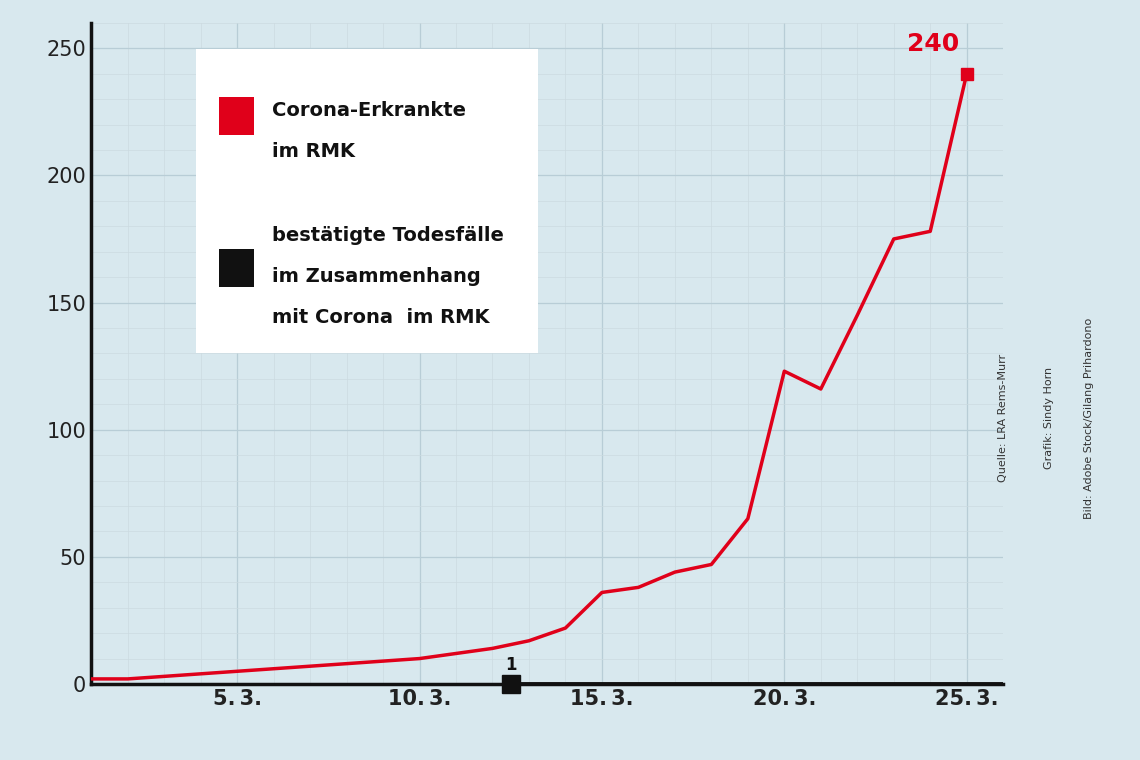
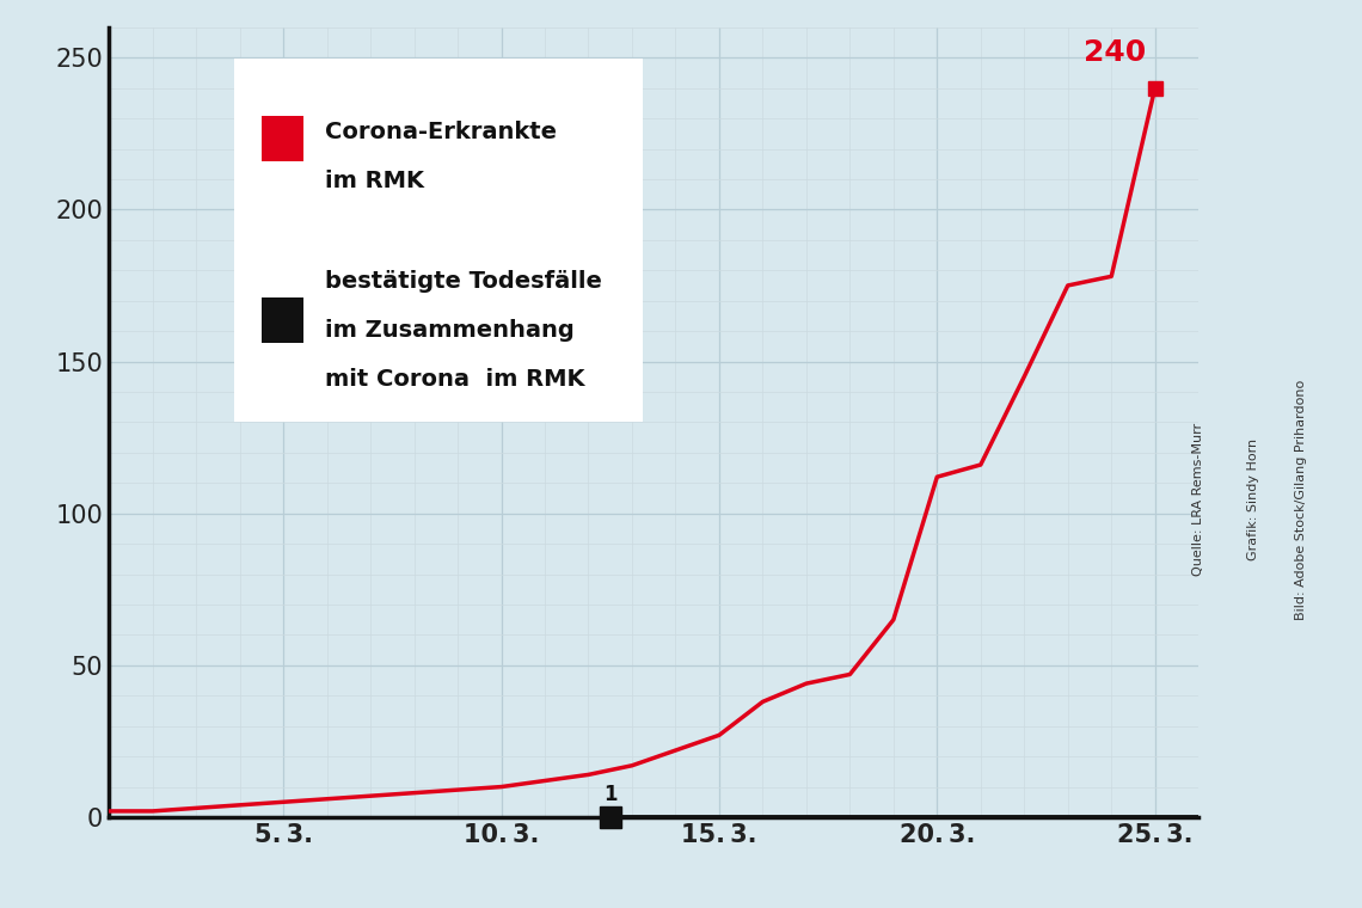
15. 3.: 36 -> 27
20. 3.: 123 -> 112
